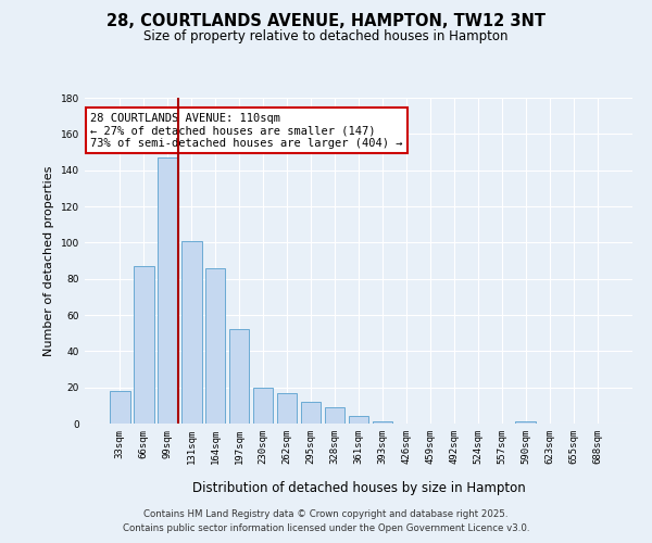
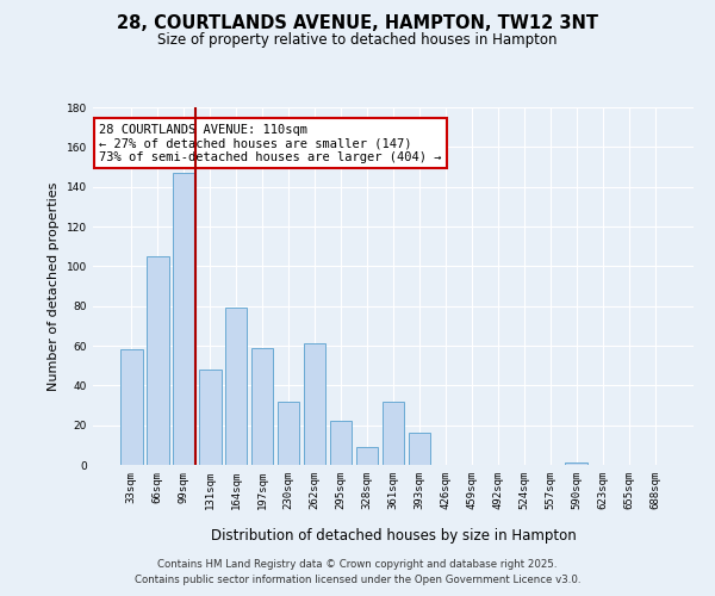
33sqm: 18 -> 58
66sqm: 87 -> 105
131sqm: 101 -> 48
164sqm: 86 -> 79
197sqm: 52 -> 59
230sqm: 20 -> 32
262sqm: 17 -> 61
295sqm: 12 -> 22
361sqm: 4 -> 32
393sqm: 1 -> 16
